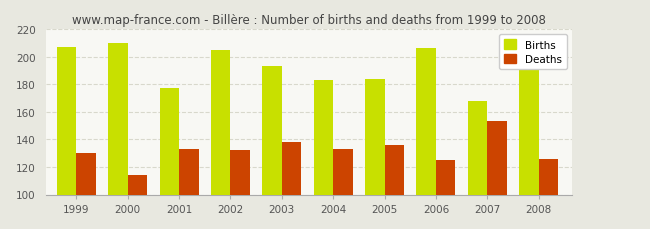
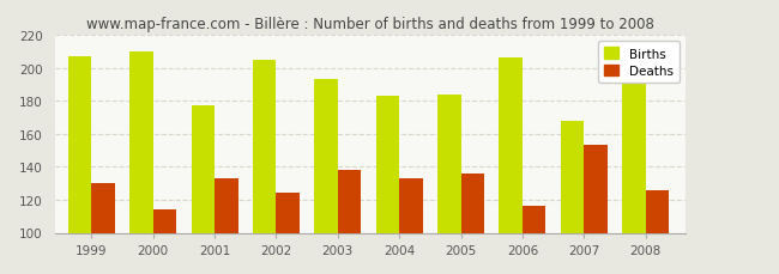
Deaths/2002: 132 -> 124
Deaths/2006: 125 -> 116
